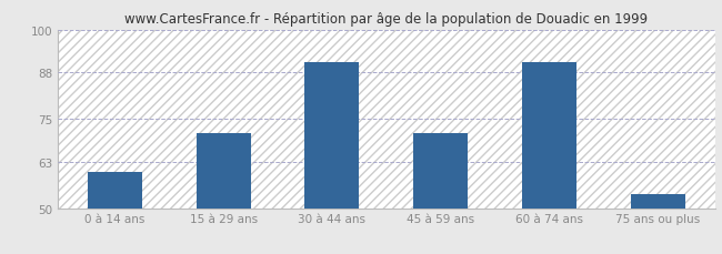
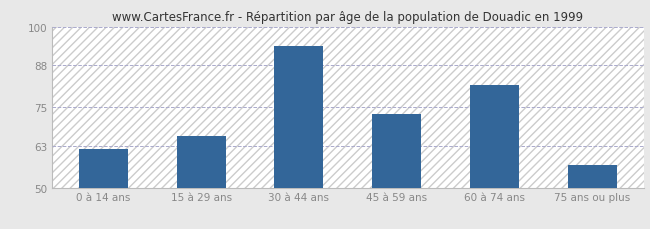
0 à 14 ans: 60 -> 62
15 à 29 ans: 71 -> 66
30 à 44 ans: 91 -> 94
45 à 59 ans: 71 -> 73
60 à 74 ans: 91 -> 82
75 ans ou plus: 54 -> 57
